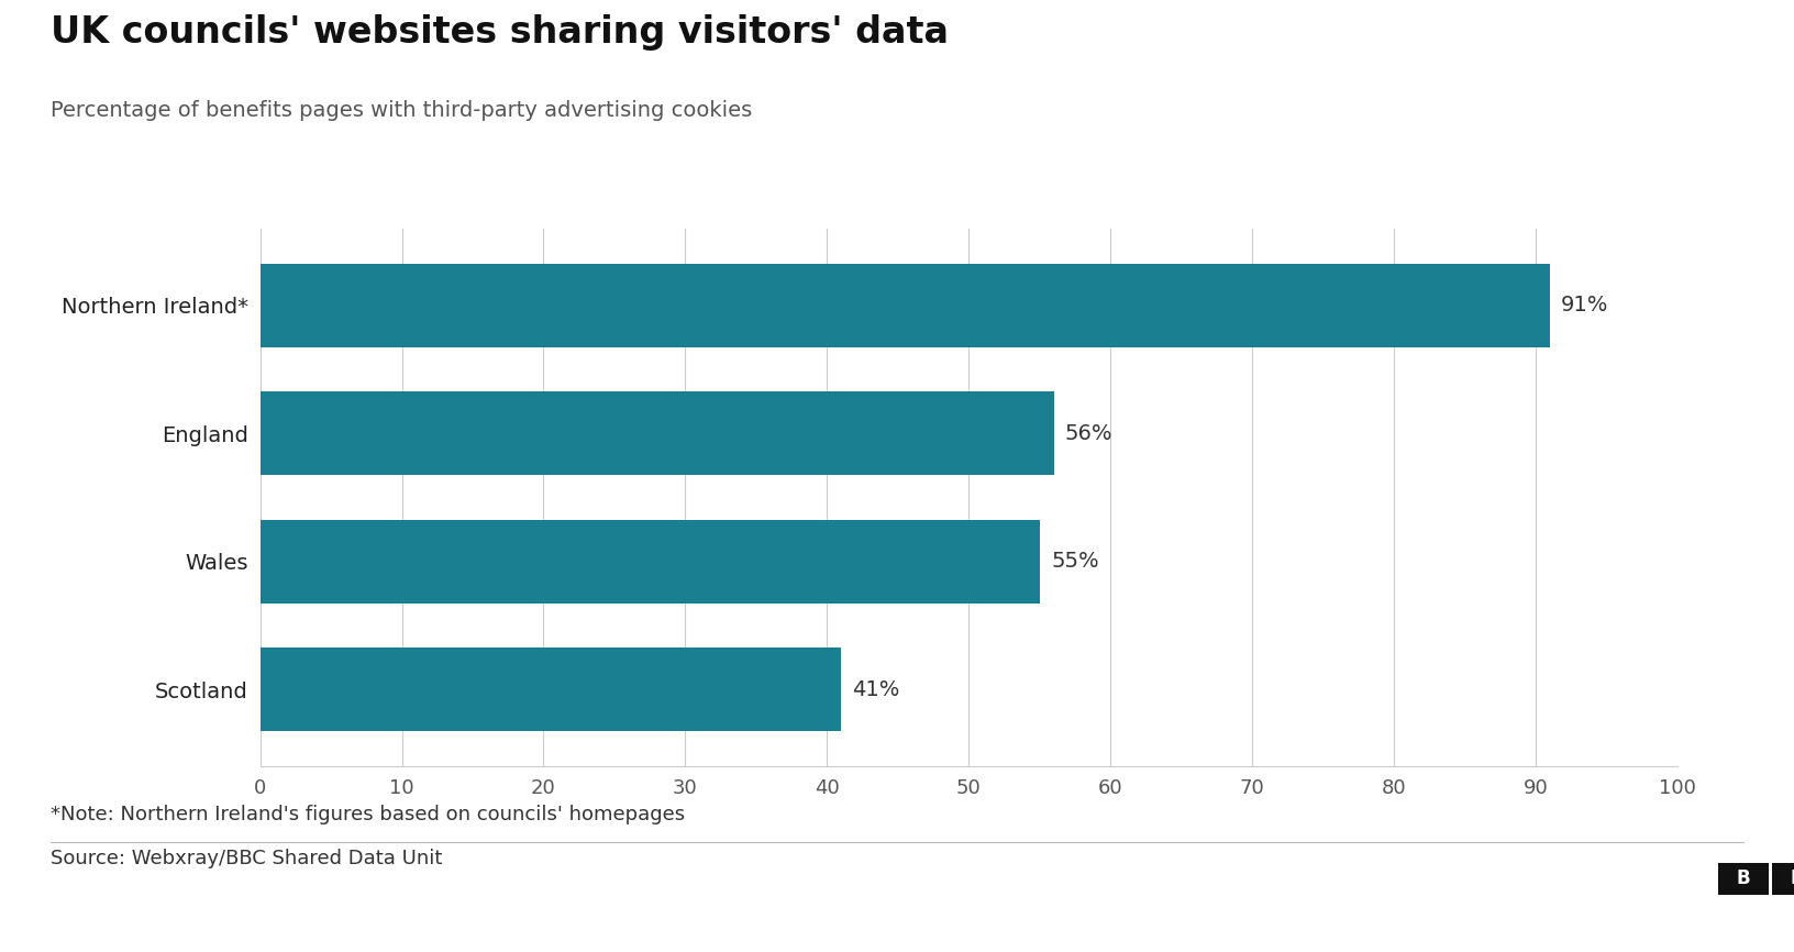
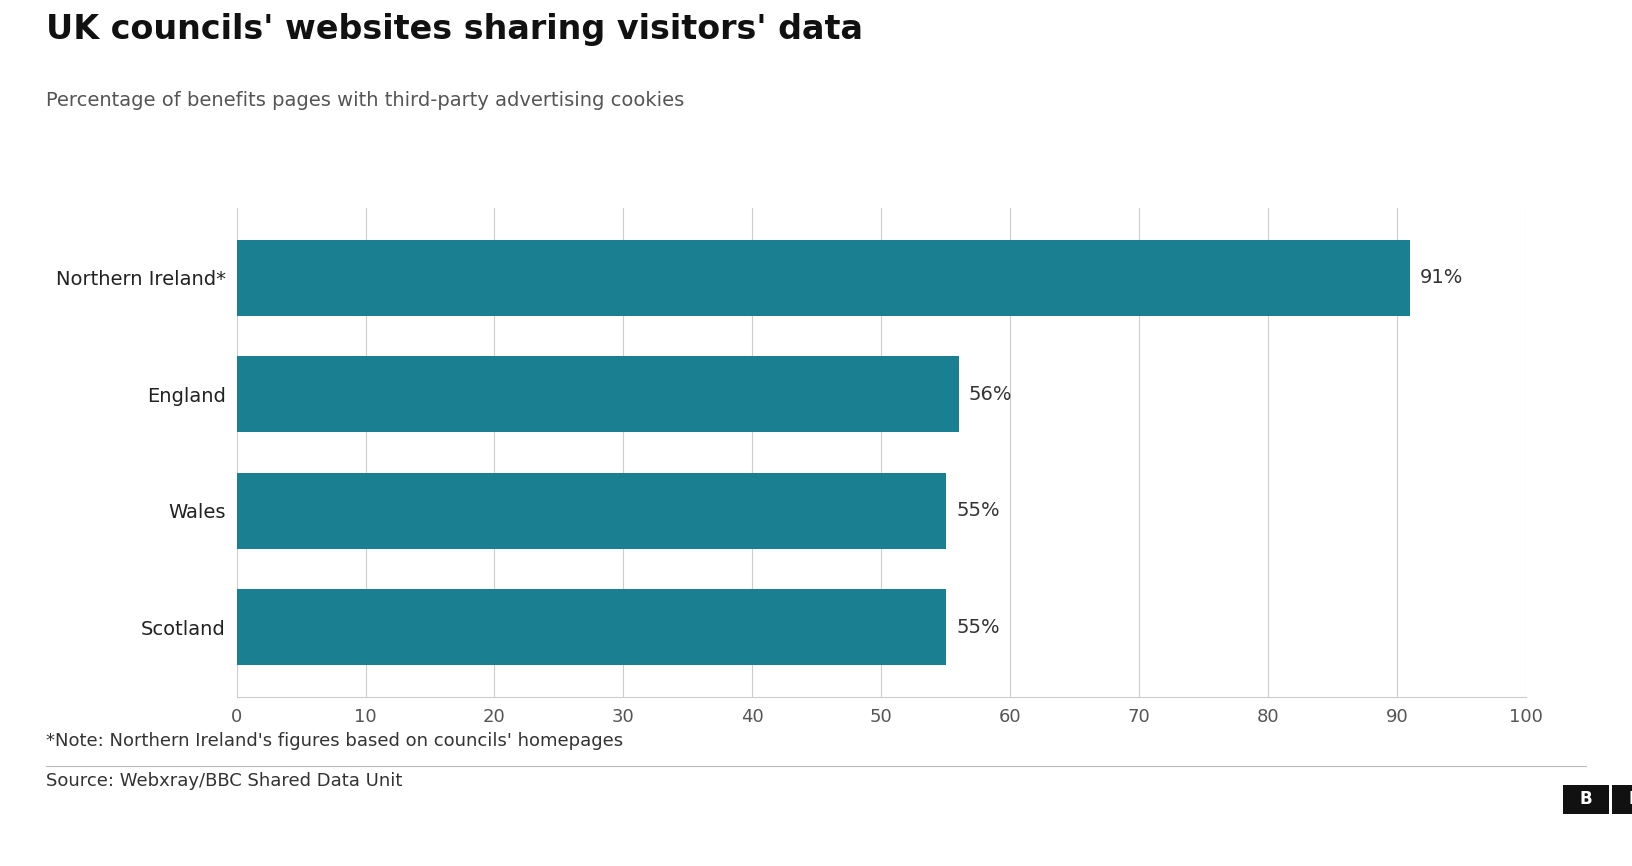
Scotland: 41% -> 55%
